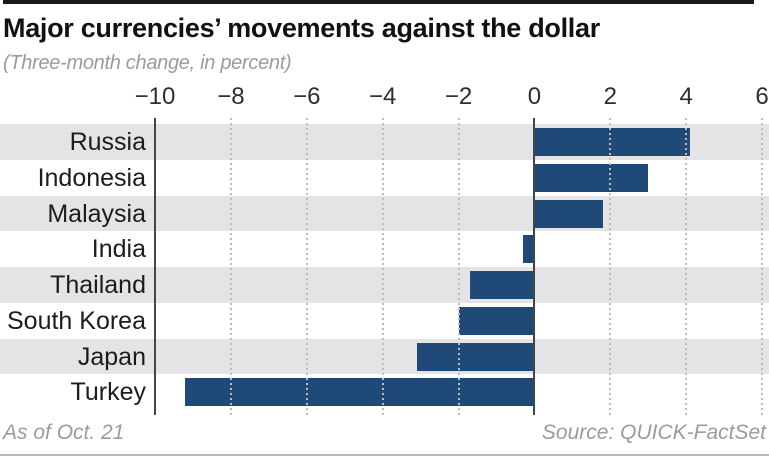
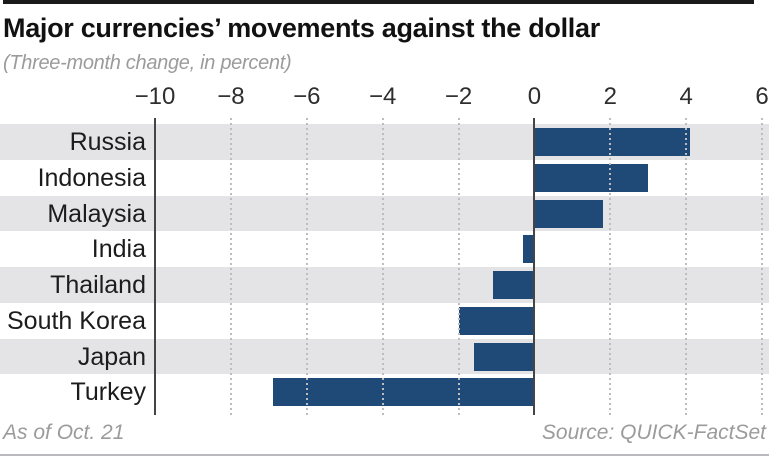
Thailand: -1.7 -> -1.1
Japan: -3.1 -> -1.6
Turkey: -9.2 -> -6.9
